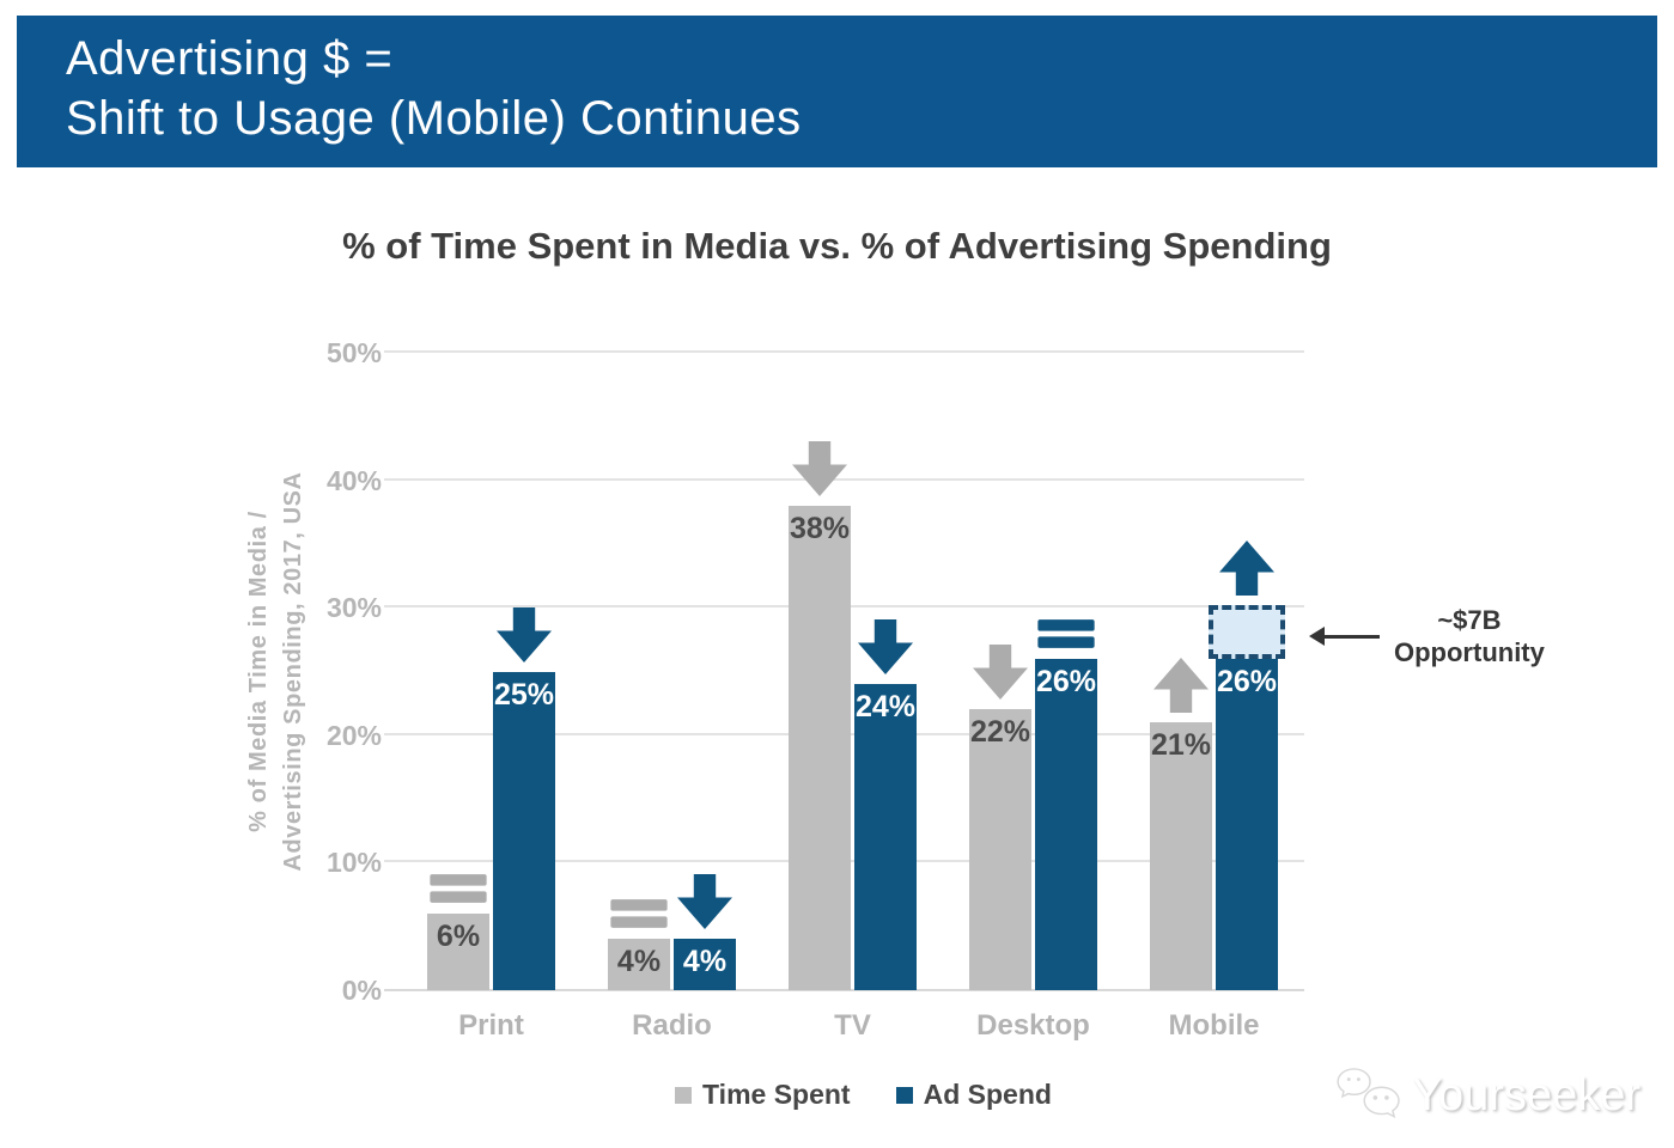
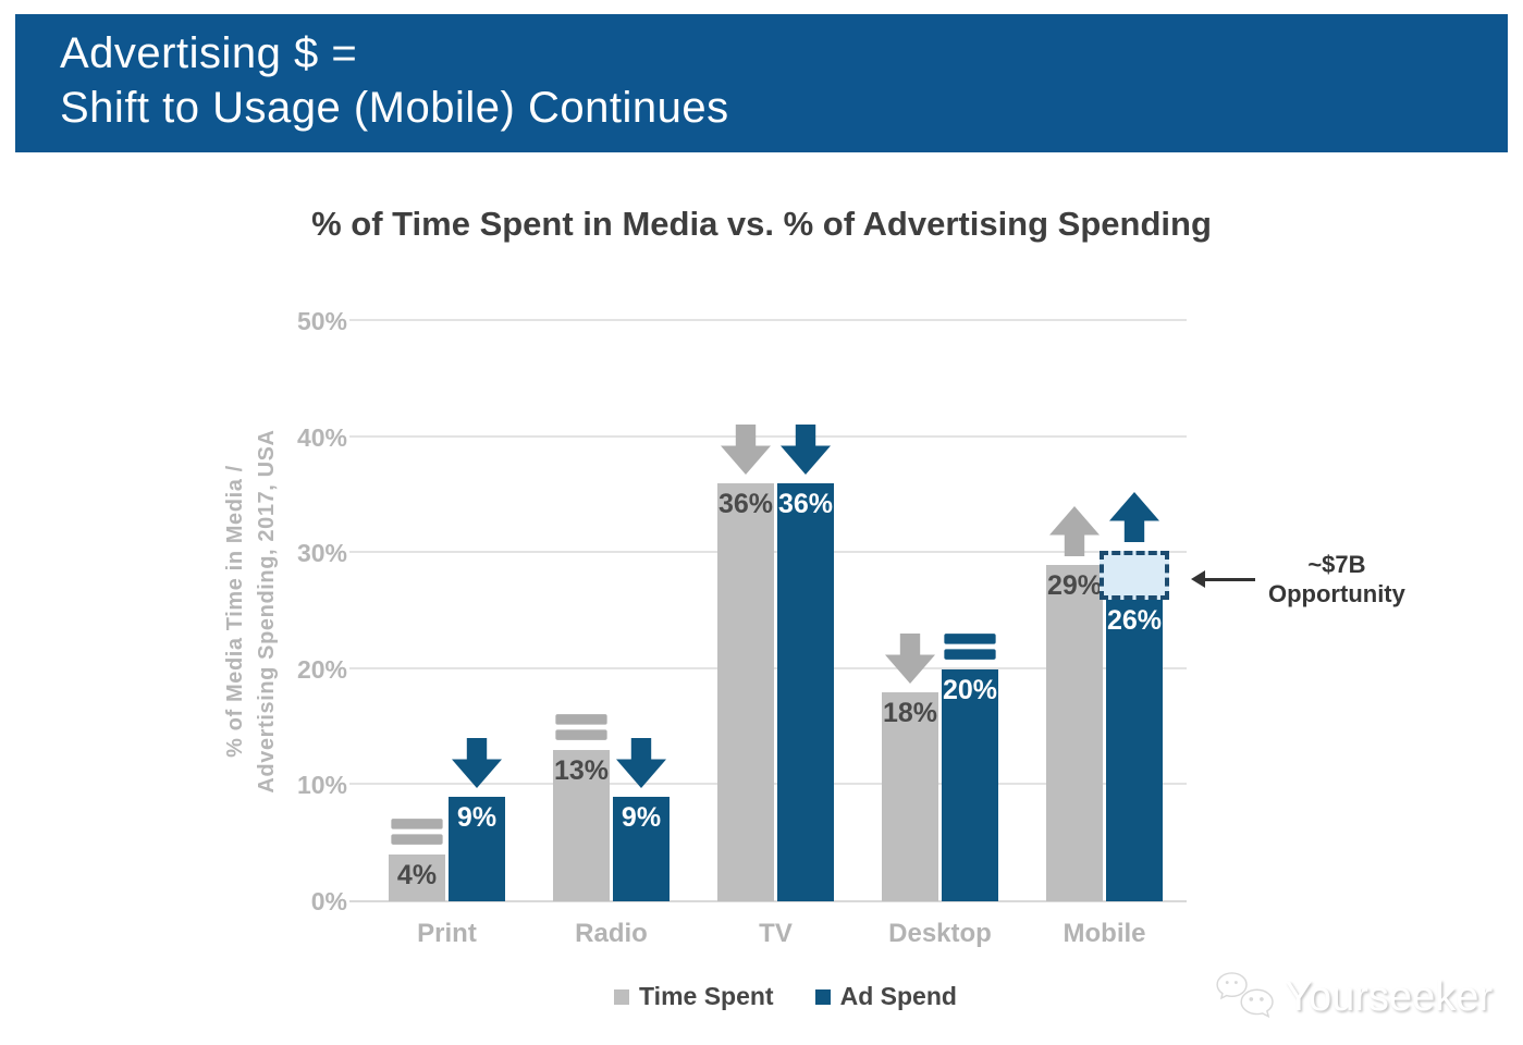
Time Spent/Print: 6% -> 4%
Ad Spend/Print: 25% -> 9%
Time Spent/Radio: 4% -> 13%
Ad Spend/Radio: 4% -> 9%
Time Spent/TV: 38% -> 36%
Ad Spend/TV: 24% -> 36%
Time Spent/Desktop: 22% -> 18%
Ad Spend/Desktop: 26% -> 20%
Time Spent/Mobile: 21% -> 29%
